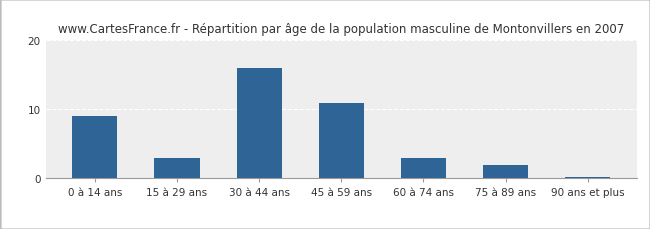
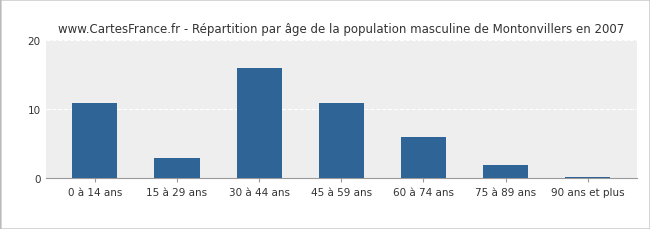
0 à 14 ans: 9.0 -> 11.0
60 à 74 ans: 3.0 -> 6.0
